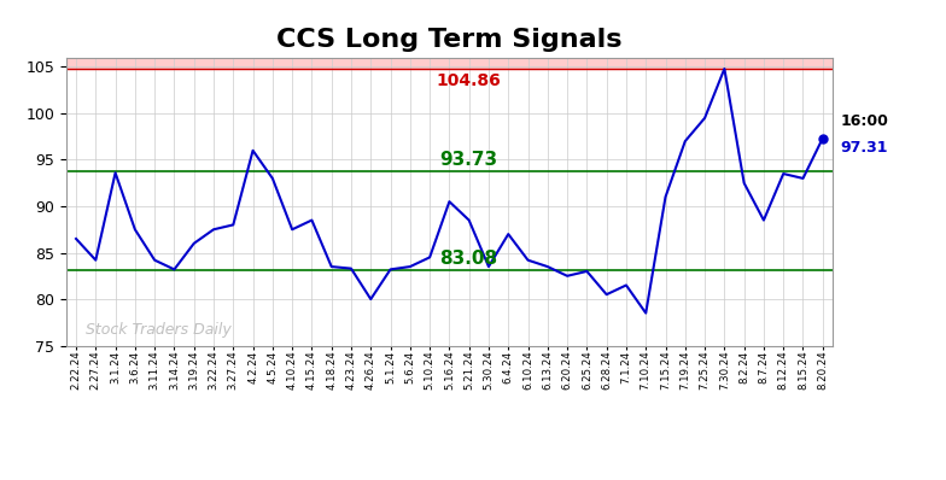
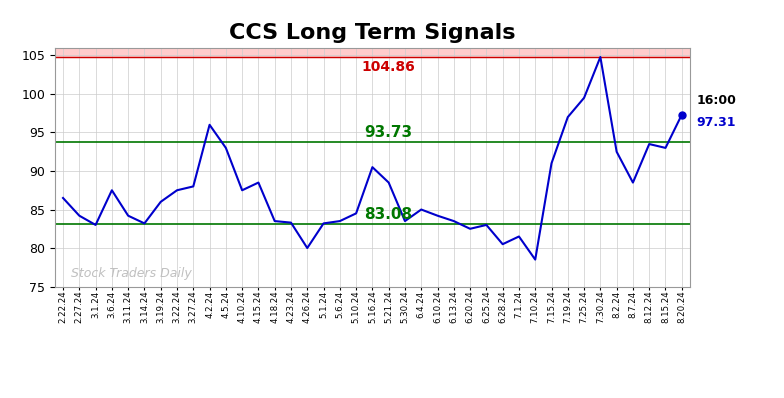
3.1.24: 93.6 -> 83.0
6.4.24: 87.0 -> 85.0
